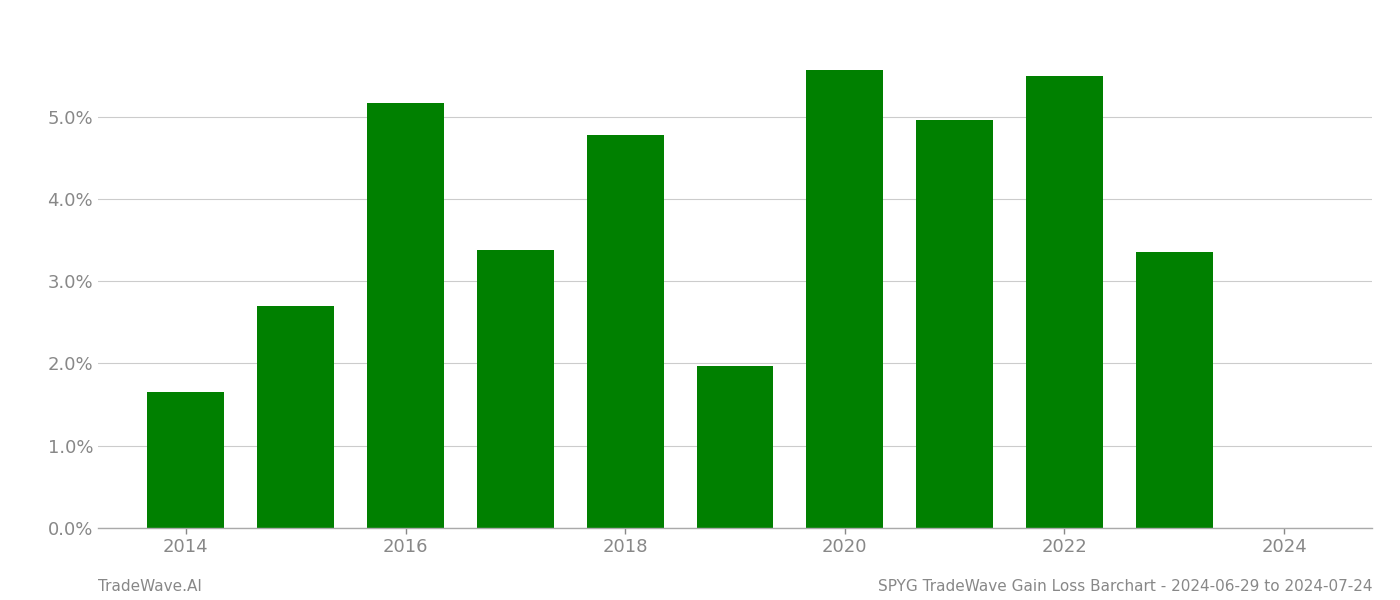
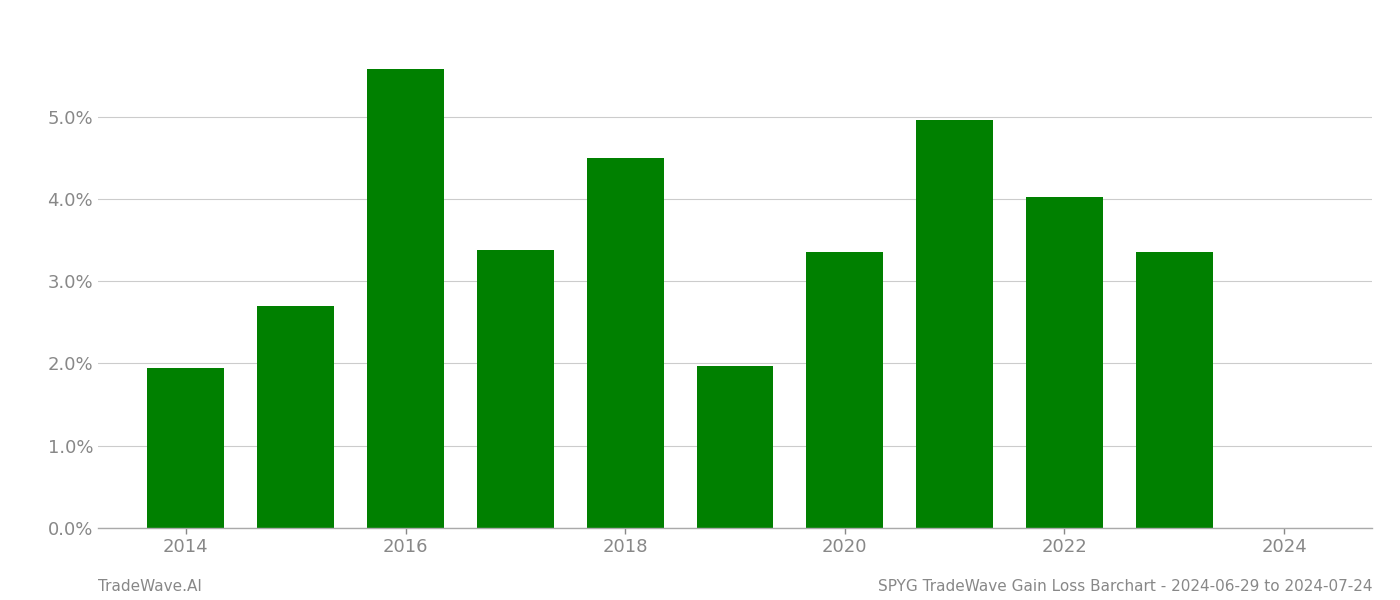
2014: 1.65% -> 1.94%
2016: 5.17% -> 5.58%
2018: 4.78% -> 4.50%
2020: 5.57% -> 3.36%
2022: 5.50% -> 4.02%
